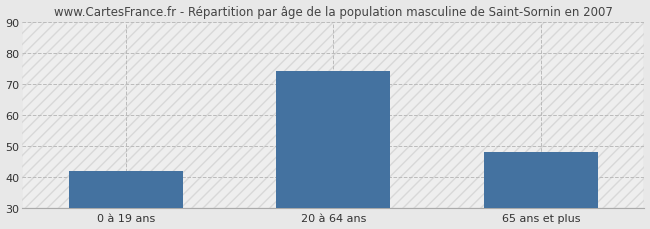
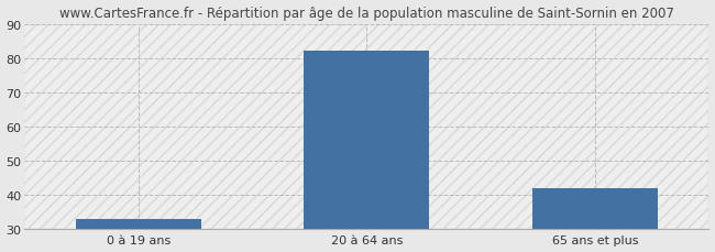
0 à 19 ans: 42 -> 33
20 à 64 ans: 74 -> 82
65 ans et plus: 48 -> 42
